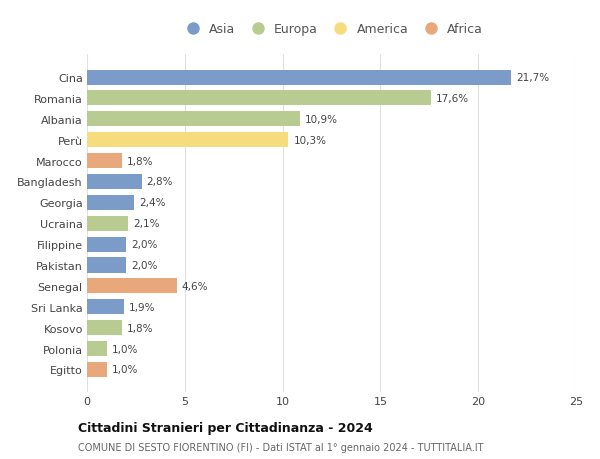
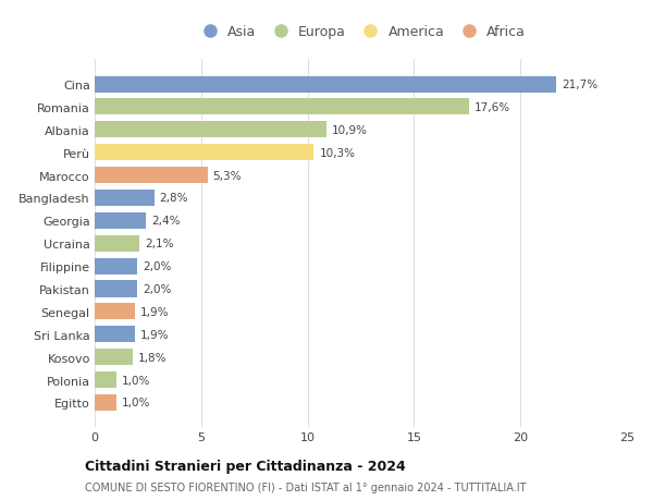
Marocco: 1,8% -> 5,3%
Senegal: 4,6% -> 1,9%
